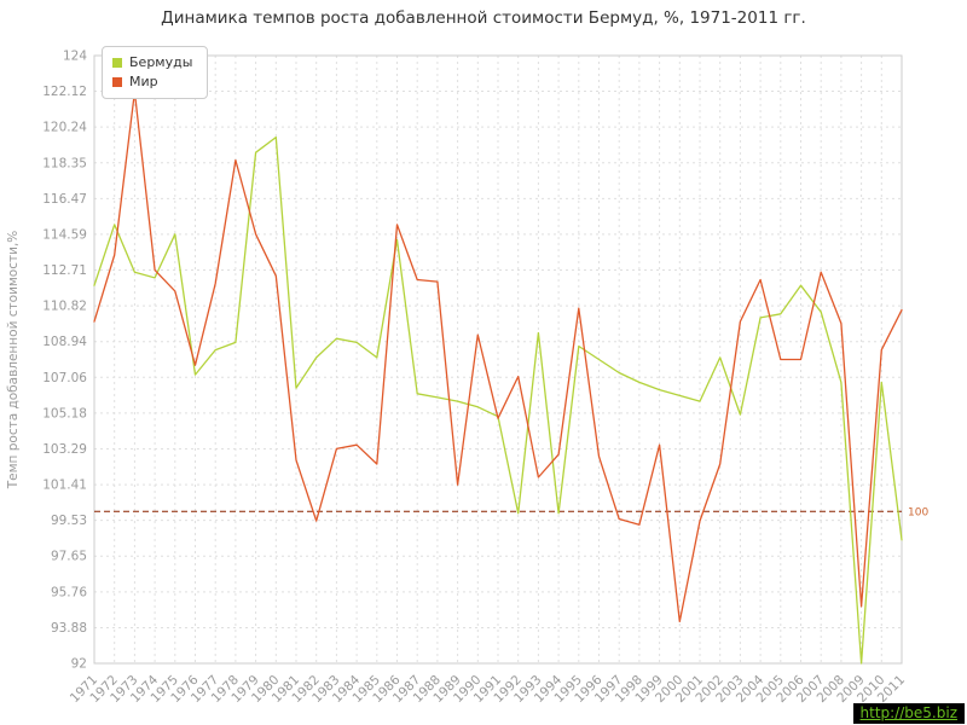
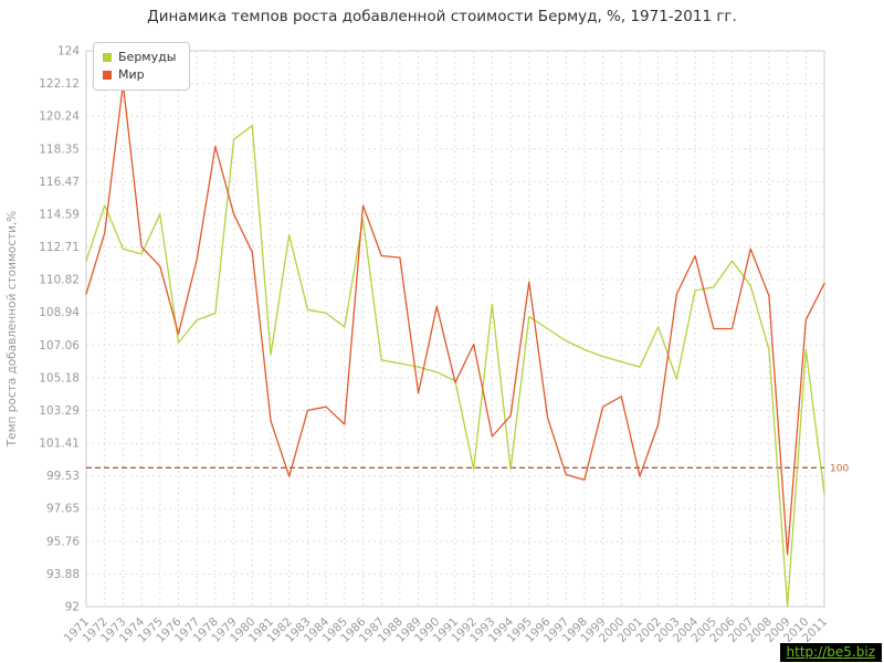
Бермуды/1982: 108.1 -> 113.4
Мир/1989: 101.4 -> 104.3
Мир/2000: 94.2 -> 104.1
